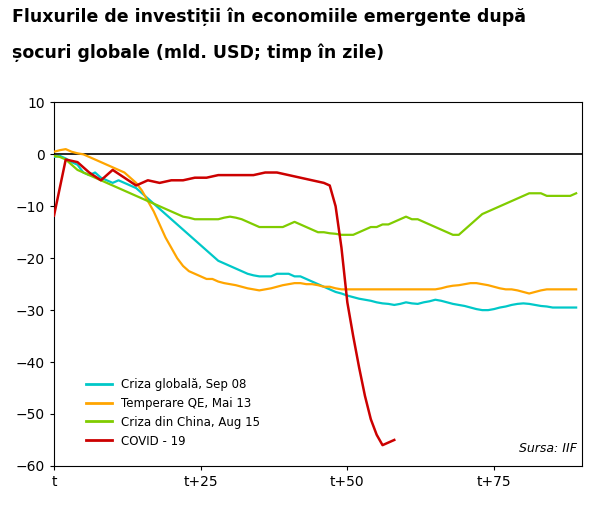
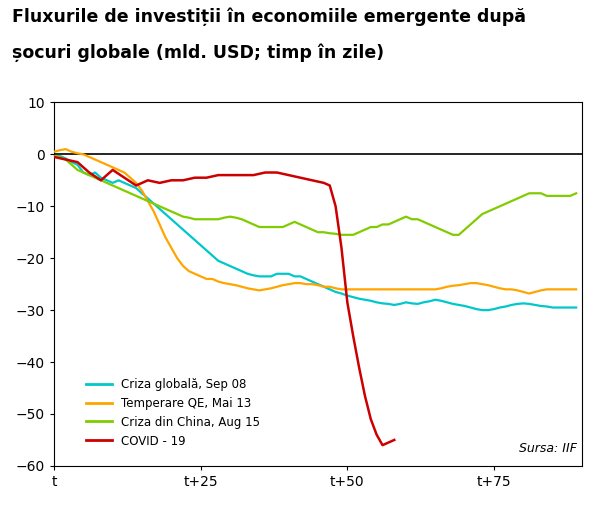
COVID - 19/t: -11.8 -> -0.5
